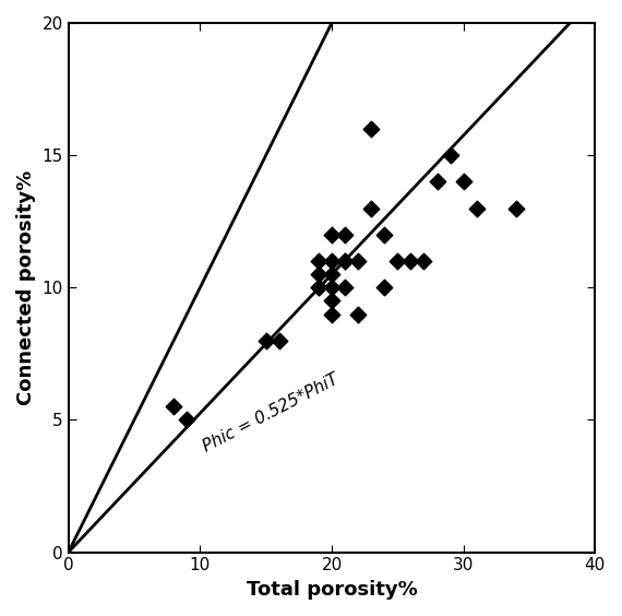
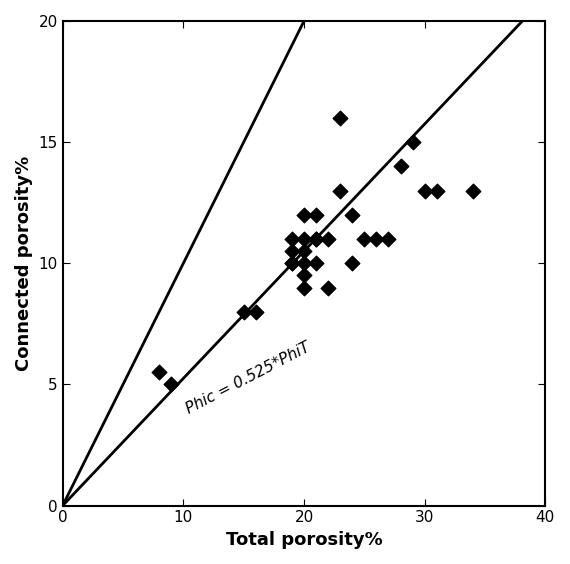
30: 14.0 -> 13.0
